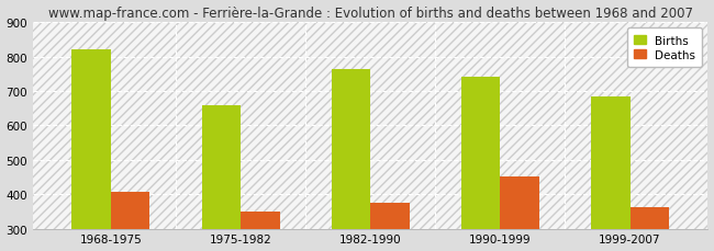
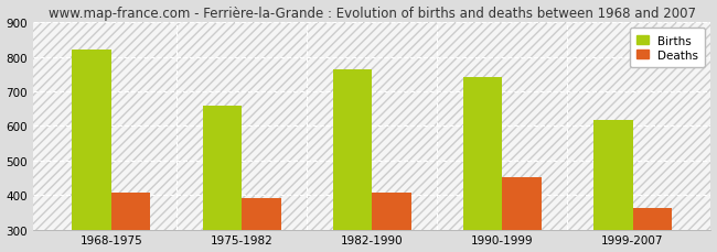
Deaths/1975-1982: 350 -> 390
Deaths/1982-1990: 375 -> 407
Births/1999-2007: 685 -> 618
